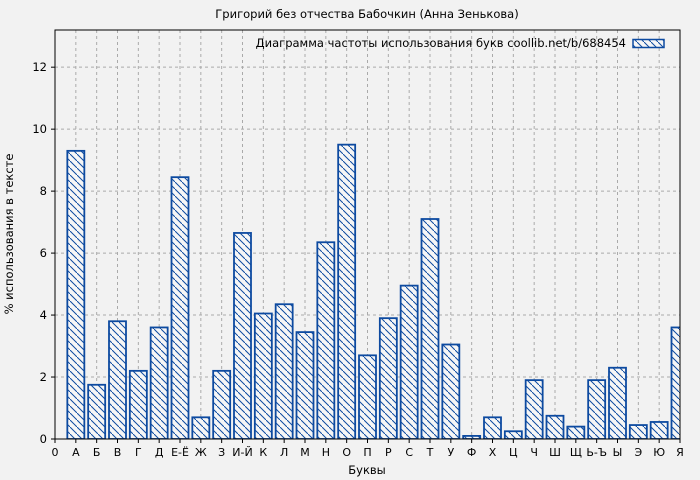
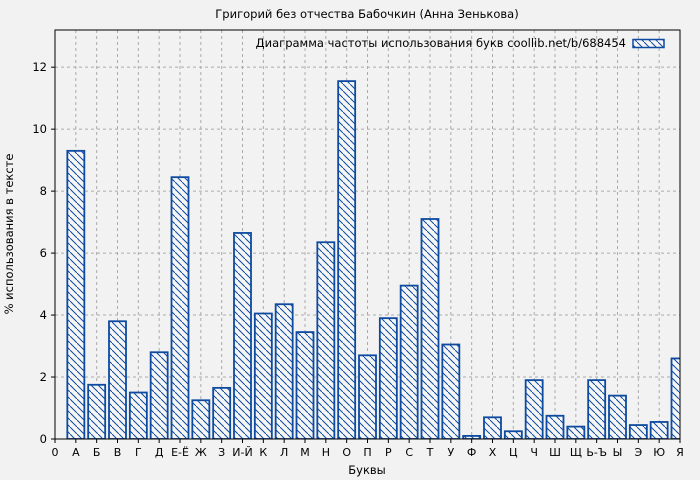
Г: 2.2 -> 1.5
Д: 3.6 -> 2.8
Ж: 0.7 -> 1.2
З: 2.2 -> 1.6
О: 9.5 -> 11.6
Ы: 2.3 -> 1.4
Я: 3.6 -> 2.6
